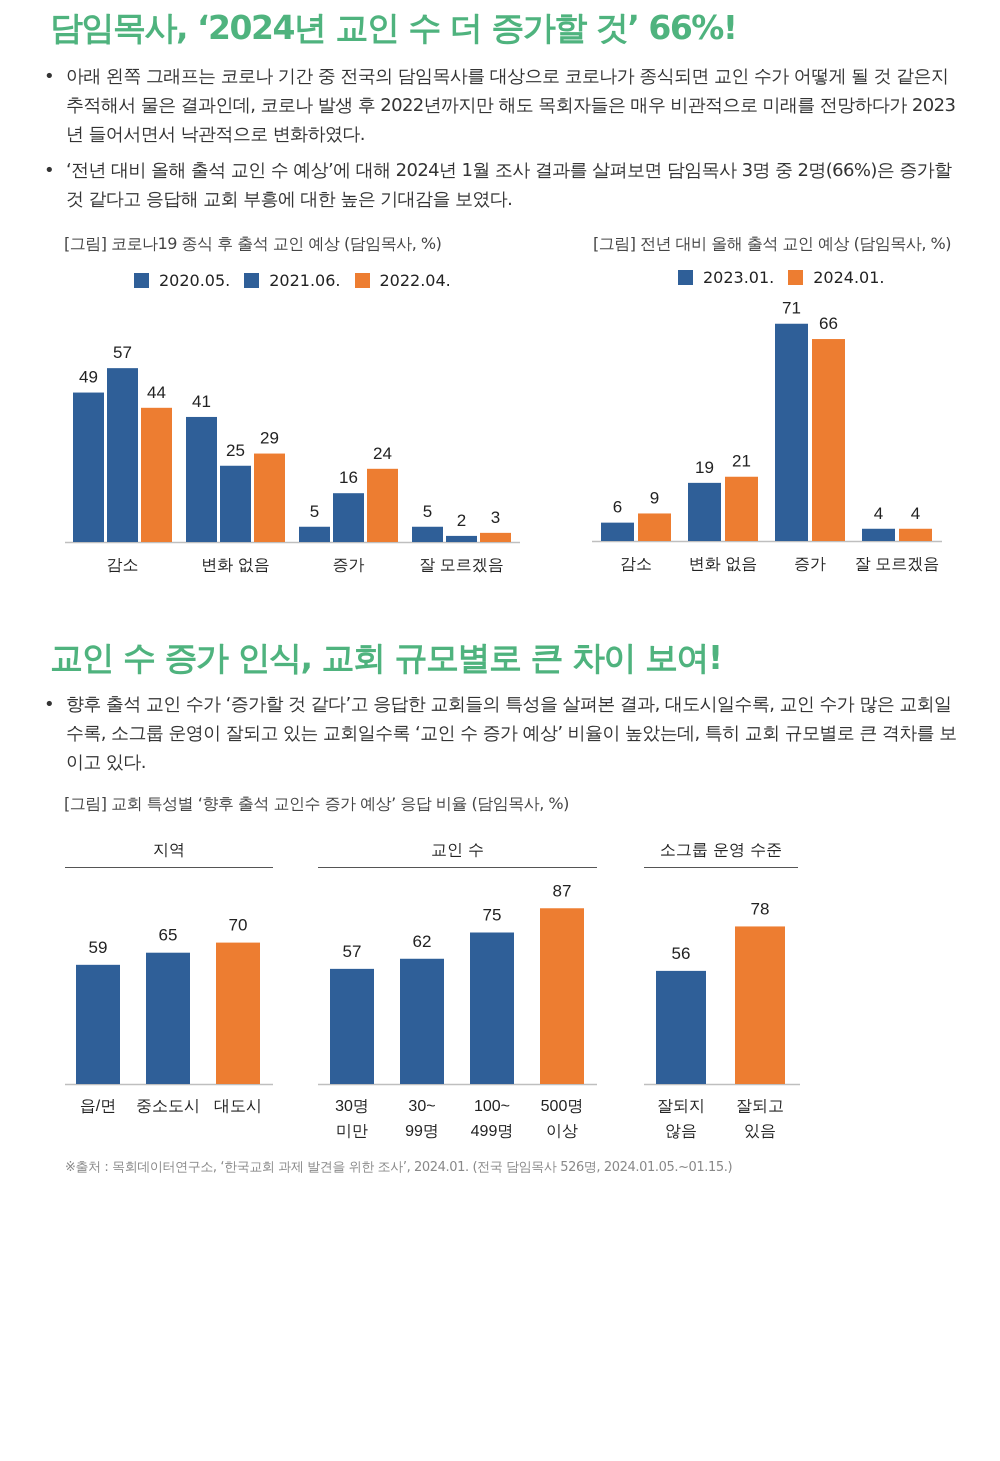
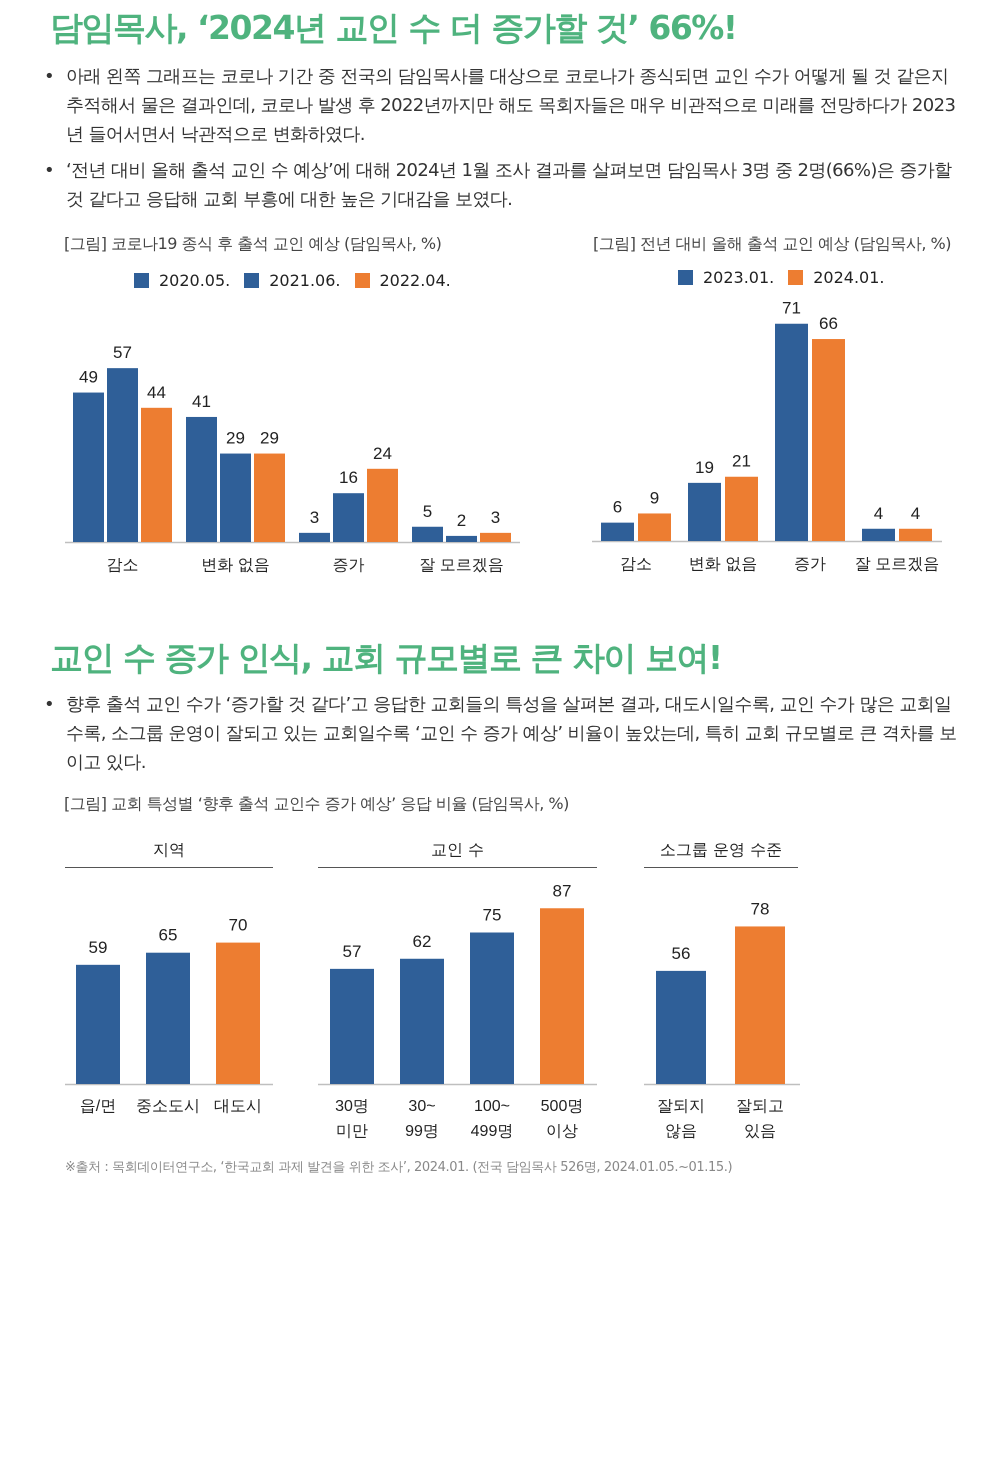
[그림] 코로나19 종식 후 출석 교인 예상 (담임목사, %)/2021.06./변화 없음: 25 -> 29
[그림] 코로나19 종식 후 출석 교인 예상 (담임목사, %)/2020.05./증가: 5 -> 3
